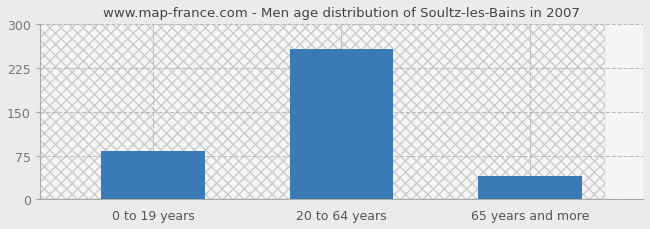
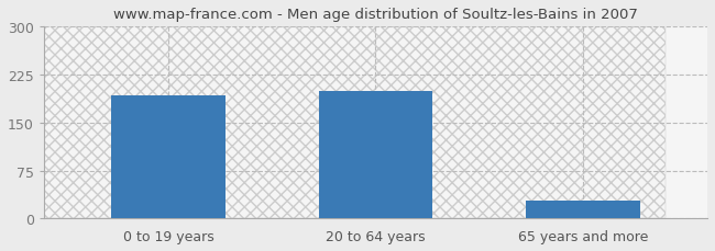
0 to 19 years: 82 -> 192
20 to 64 years: 258 -> 200
65 years and more: 40 -> 28
